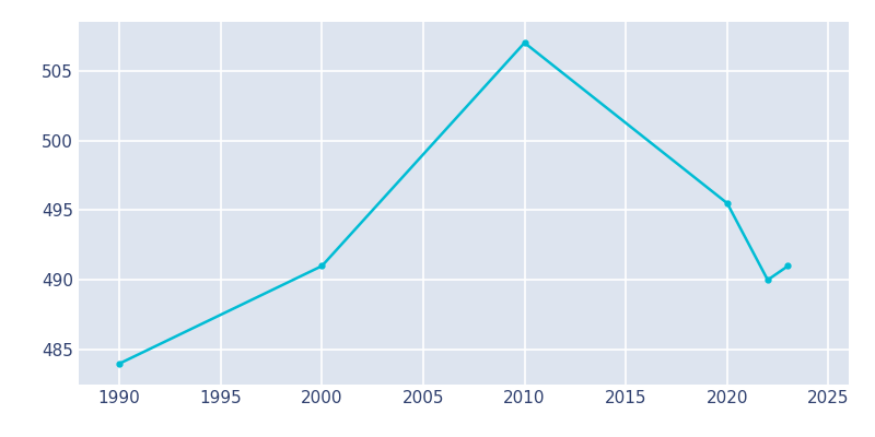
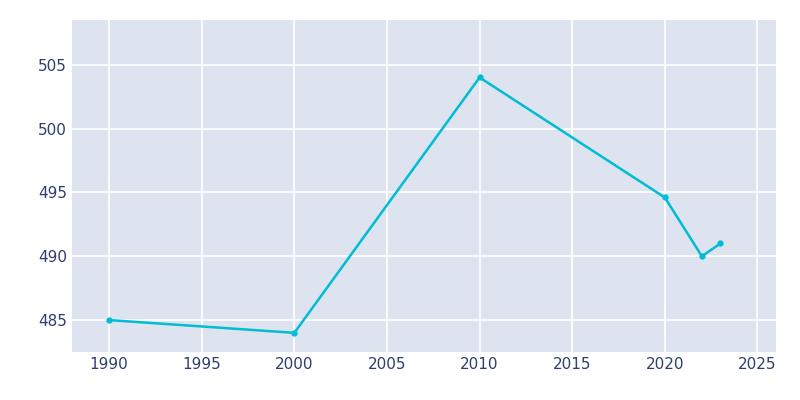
1990: 484.0 -> 485.0
2000: 491.0 -> 484.0
2010: 507.0 -> 504.0
2020: 495.5 -> 494.6
